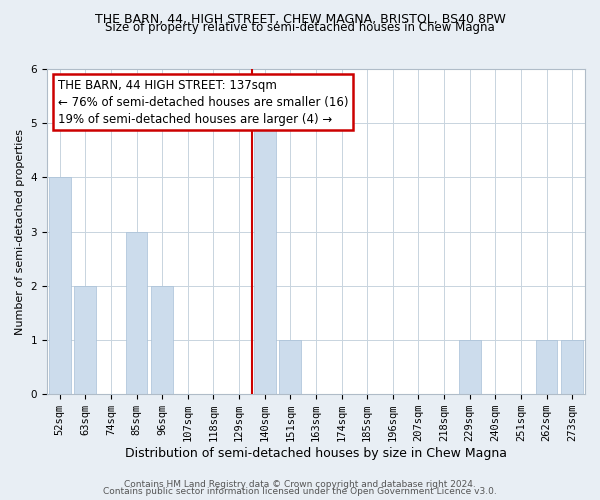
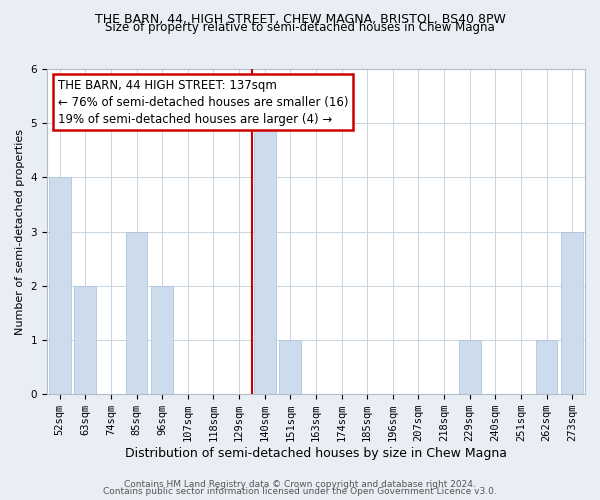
273sqm: 1 -> 3
